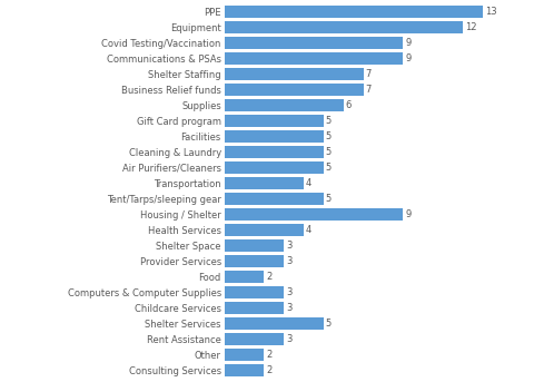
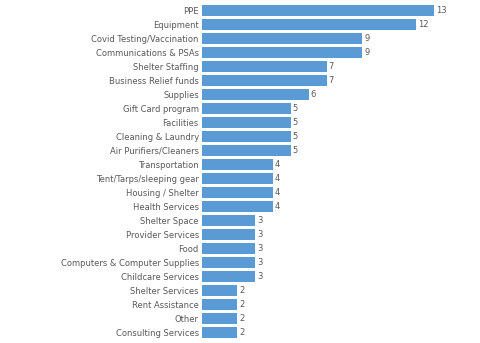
Tent/Tarps/sleeping gear: 5 -> 4
Housing / Shelter: 9 -> 4
Food: 2 -> 3
Shelter Services: 5 -> 2
Rent Assistance: 3 -> 2
